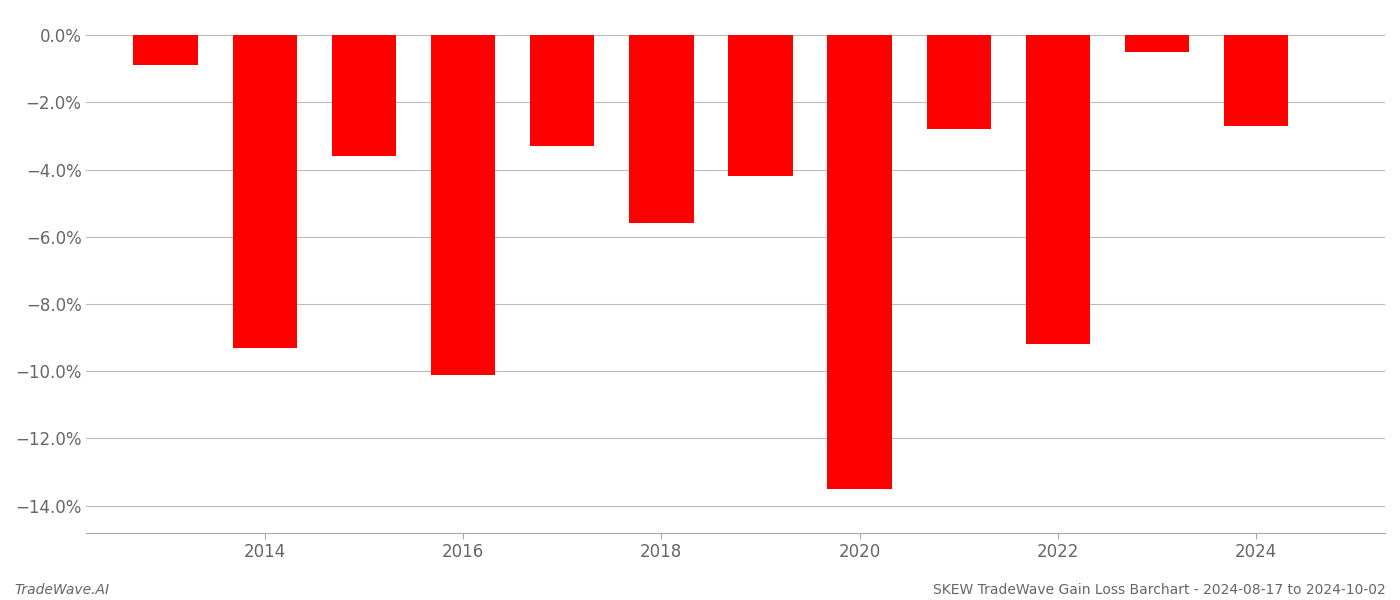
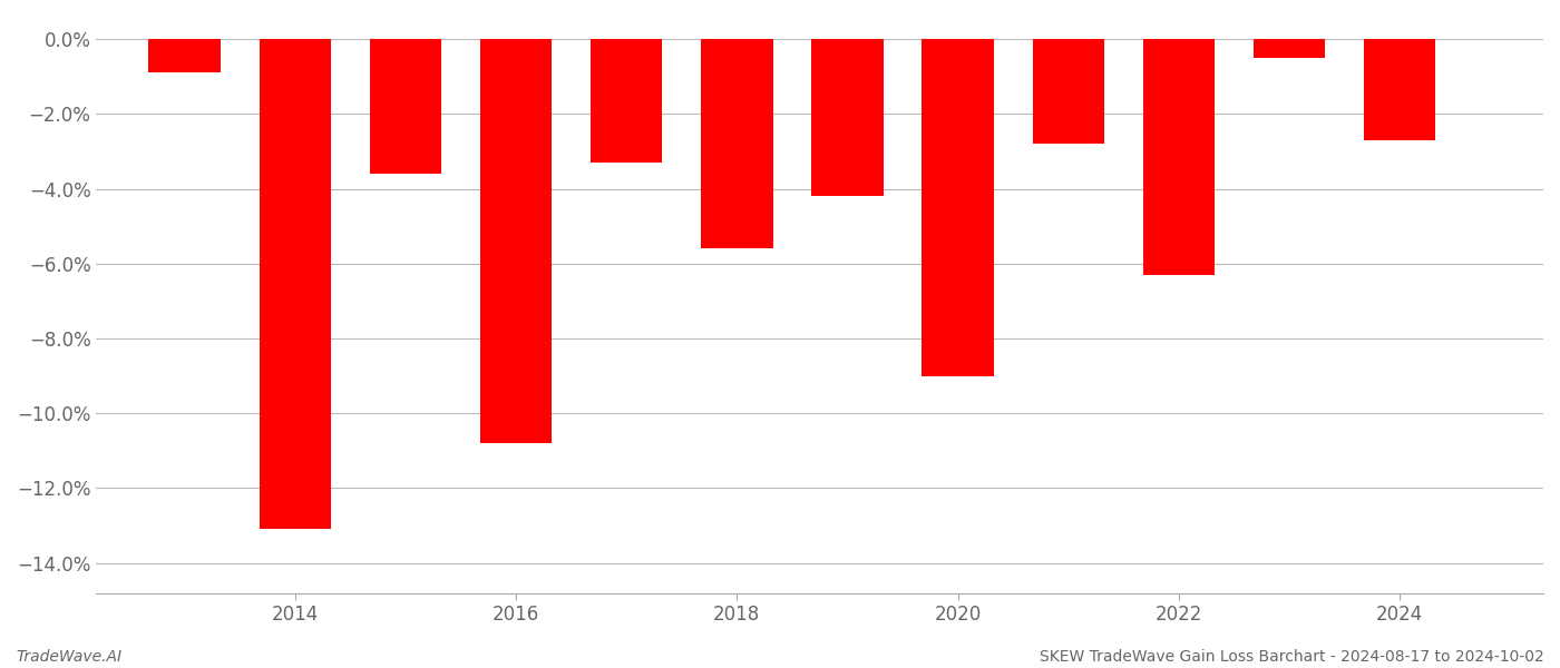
2014: -9.3% -> -13.1%
2016: -10.1% -> -10.8%
2020: -13.5% -> -9.0%
2022: -9.2% -> -6.3%
